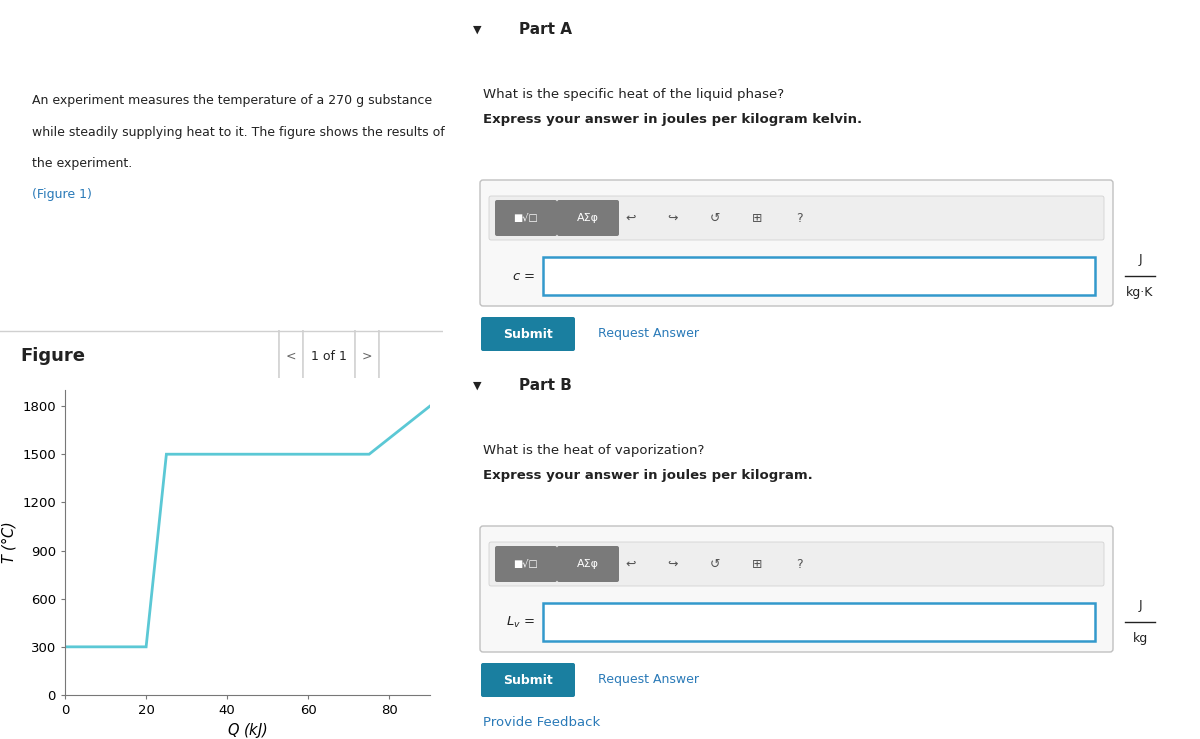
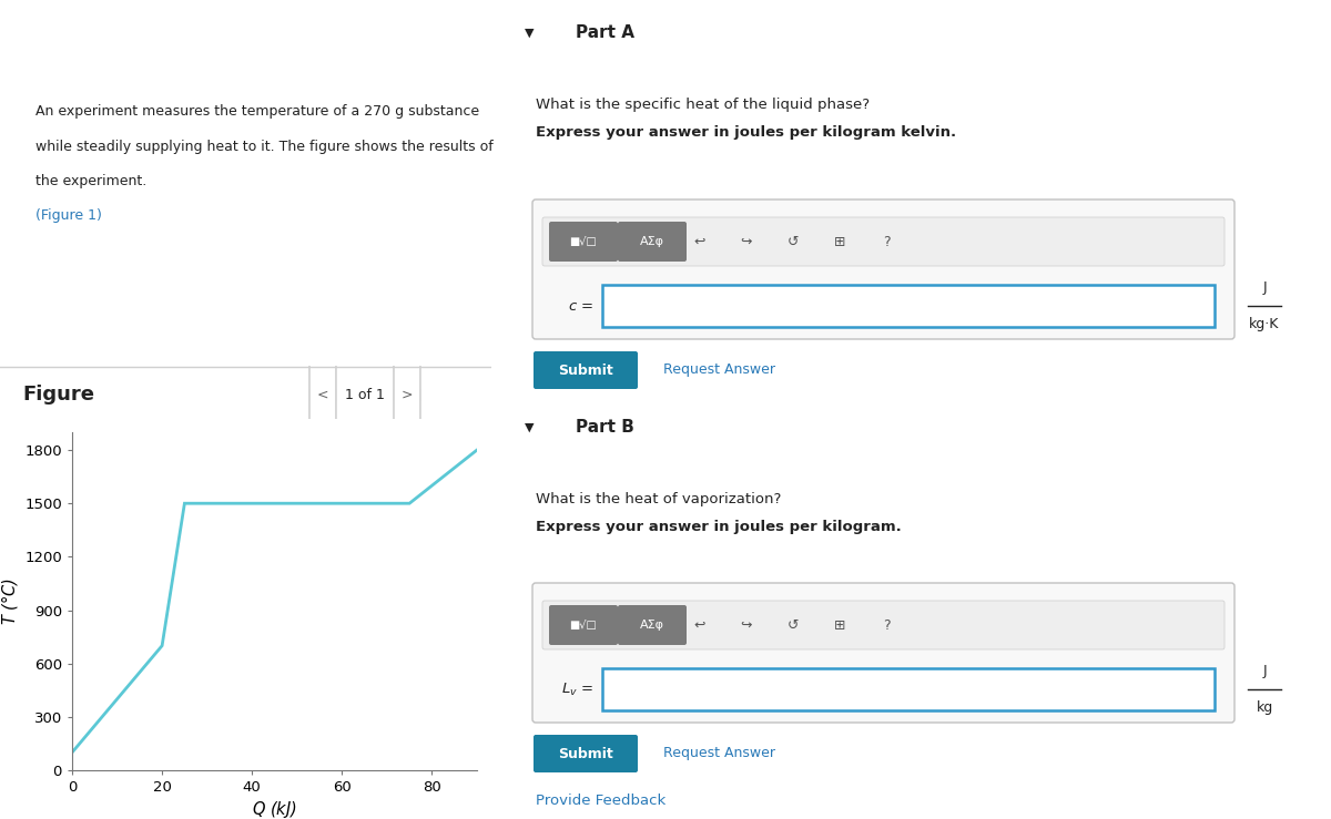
0: 300 -> 100
20: 300 -> 700
